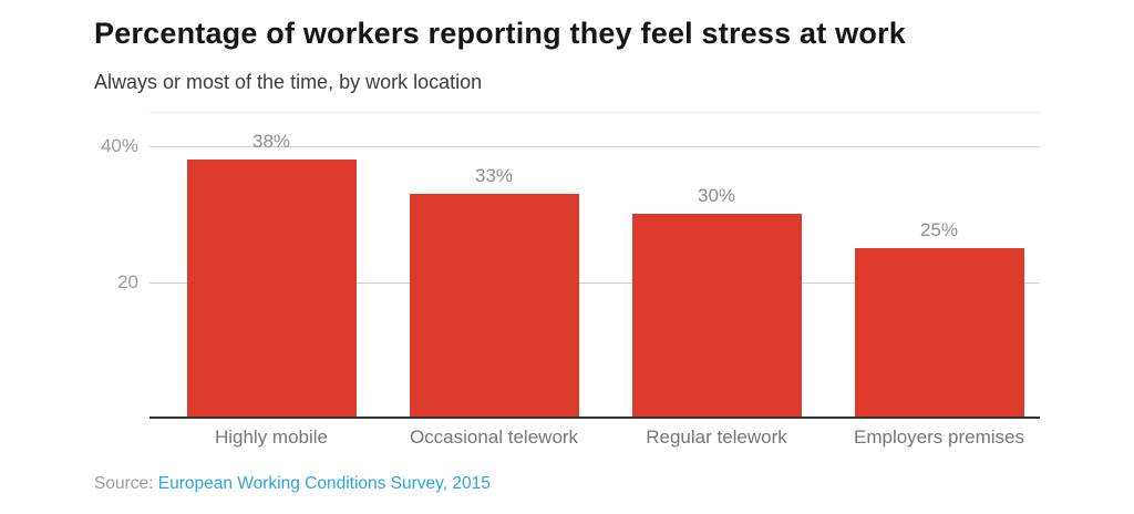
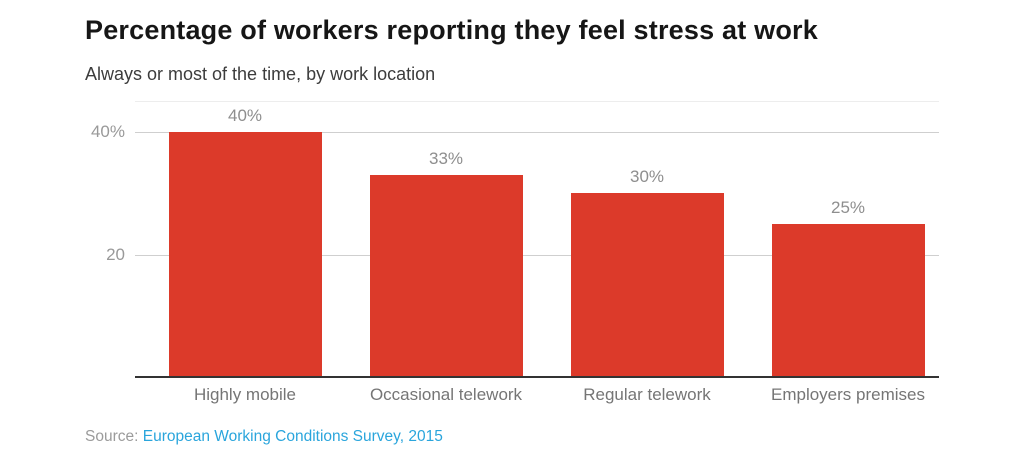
Highly mobile: 38% -> 40%
